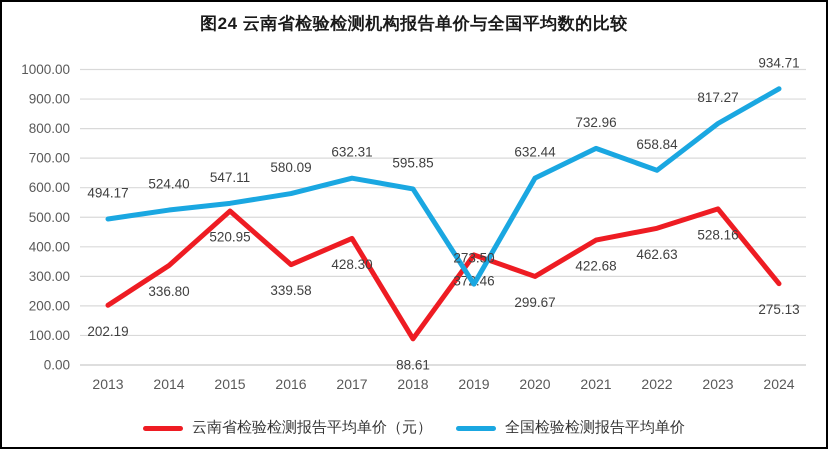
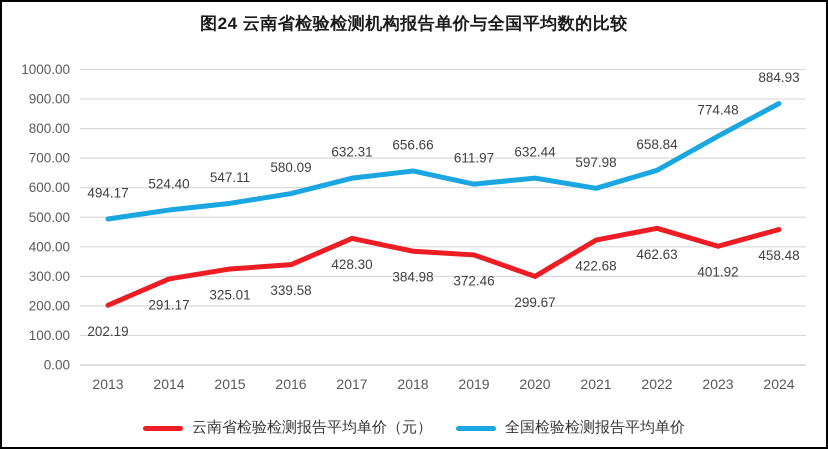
云南省检验检测报告平均单价（元）/2014: 336.80 -> 291.17
云南省检验检测报告平均单价（元）/2015: 520.95 -> 325.01
云南省检验检测报告平均单价（元）/2018: 88.61 -> 384.98
全国检验检测报告平均单价/2018: 595.85 -> 656.66
全国检验检测报告平均单价/2019: 273.50 -> 611.97
全国检验检测报告平均单价/2021: 732.96 -> 597.98
云南省检验检测报告平均单价（元）/2023: 528.16 -> 401.92
全国检验检测报告平均单价/2023: 817.27 -> 774.48
云南省检验检测报告平均单价（元）/2024: 275.13 -> 458.48
全国检验检测报告平均单价/2024: 934.71 -> 884.93
